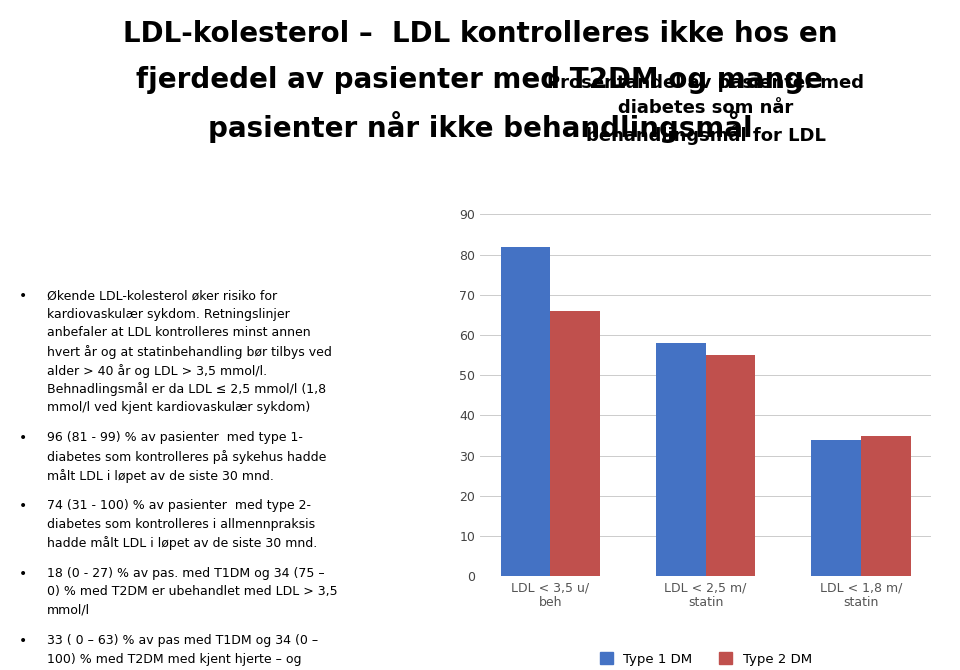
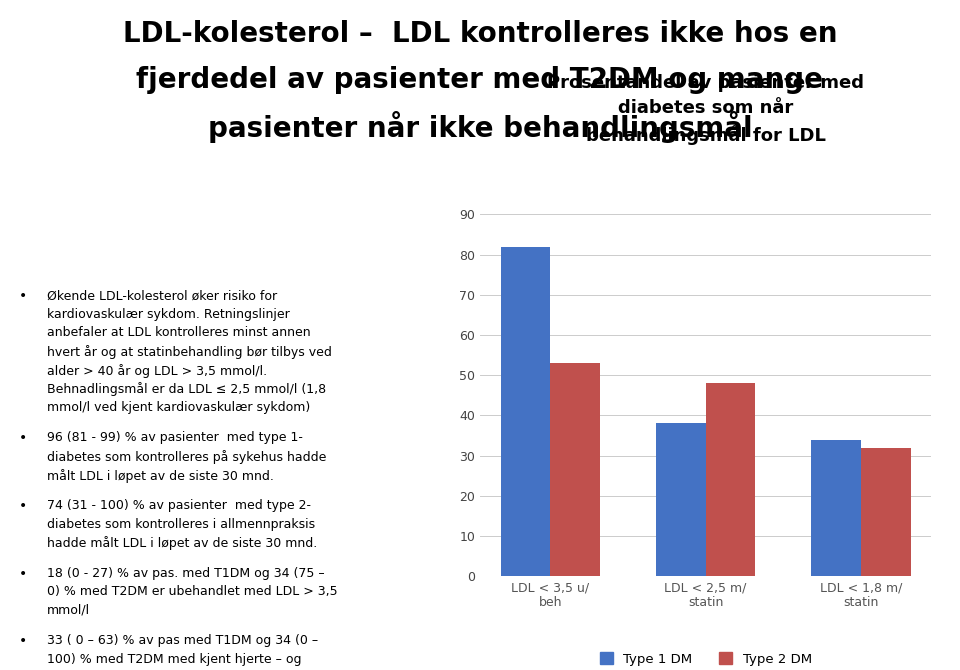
Type 2 DM/LDL < 3,5 u/ beh: 66 -> 53
Type 1 DM/LDL < 2,5 m/ statin: 58 -> 38
Type 2 DM/LDL < 2,5 m/ statin: 55 -> 48
Type 2 DM/LDL < 1,8 m/ statin: 35 -> 32
